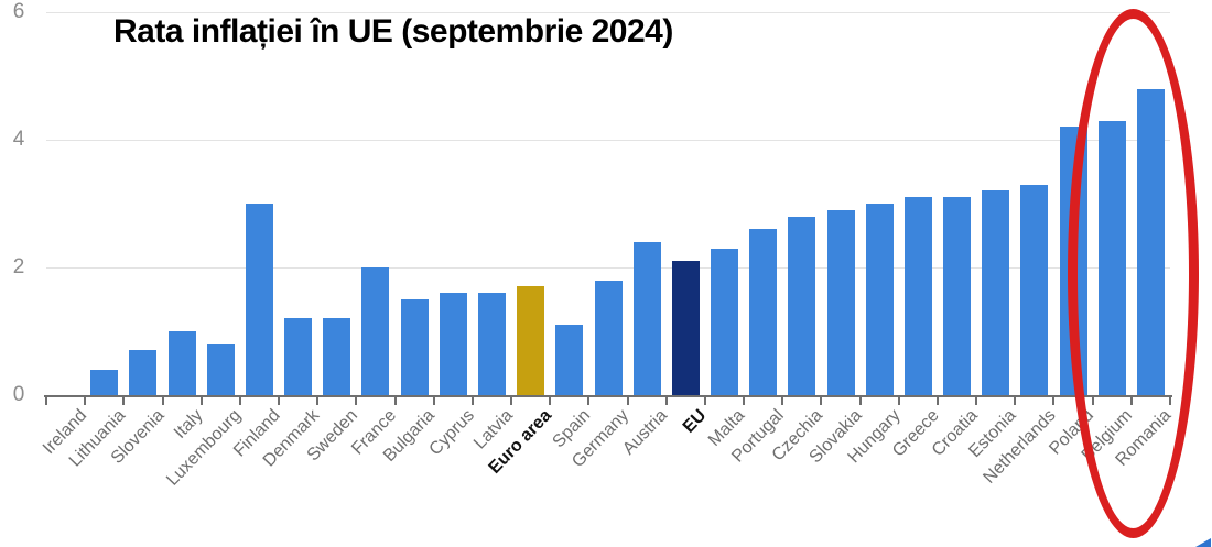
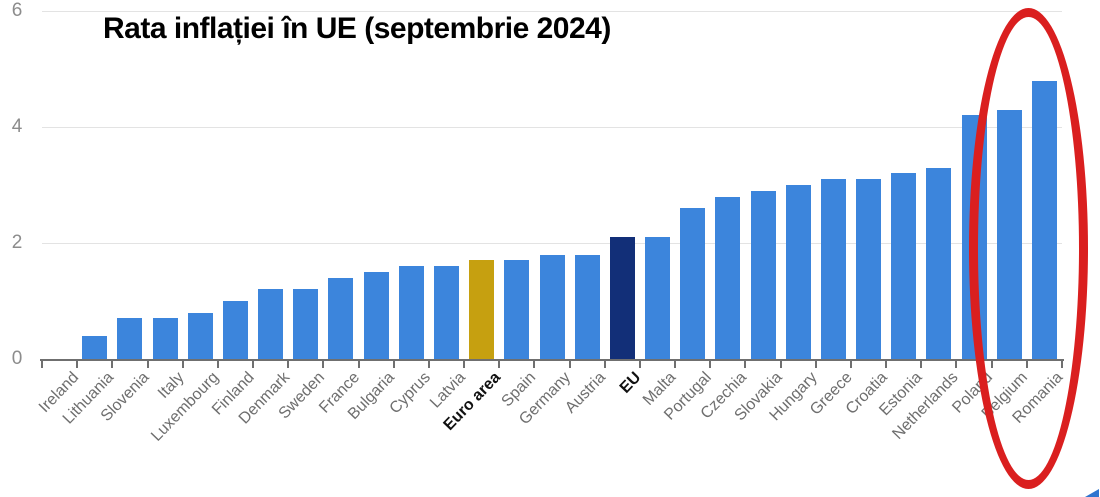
Italy: 1.0 -> 0.7
Finland: 3.0 -> 1.0
France: 2.0 -> 1.4
Spain: 1.1 -> 1.7
Austria: 2.4 -> 1.8
Malta: 2.3 -> 2.1
